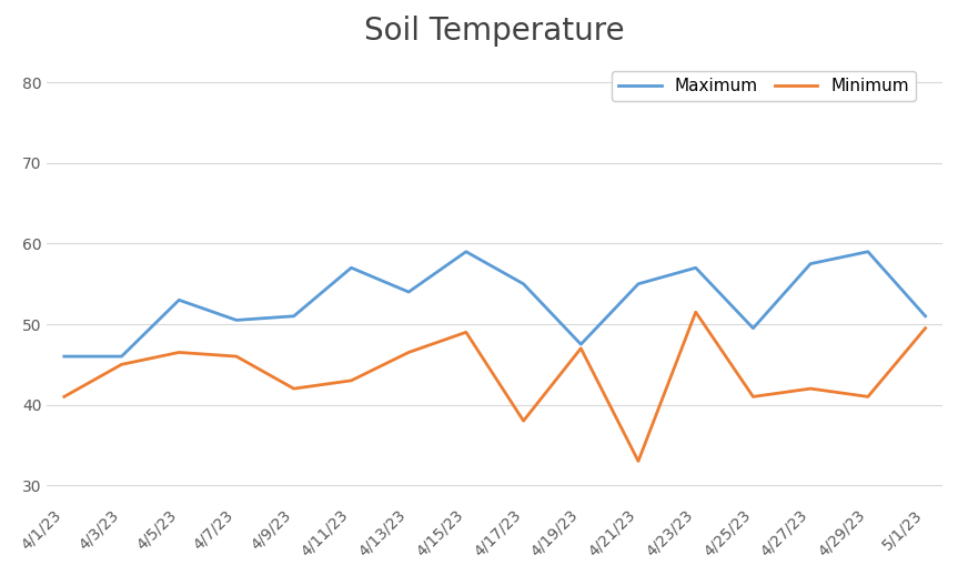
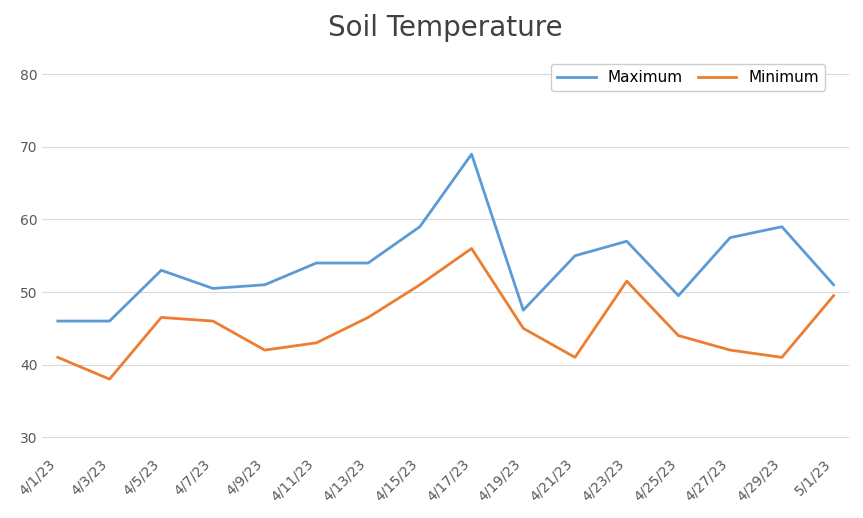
Minimum/4/3/23: 45.0 -> 38.0
Maximum/4/11/23: 57.0 -> 54.0
Minimum/4/15/23: 49.0 -> 51.0
Maximum/4/17/23: 55.0 -> 69.0
Minimum/4/17/23: 38.0 -> 56.0
Minimum/4/19/23: 47.0 -> 45.0
Minimum/4/21/23: 33.0 -> 41.0
Minimum/4/25/23: 41.0 -> 44.0
